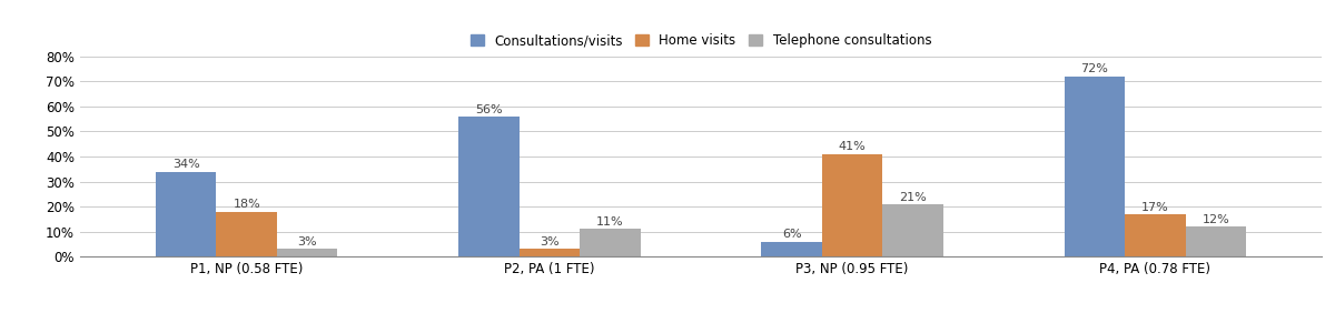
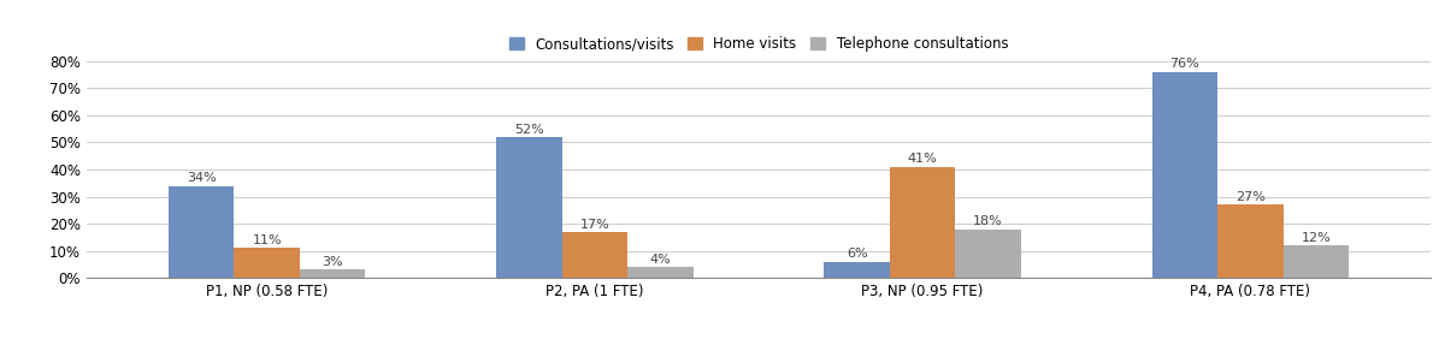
Home visits/P1, NP (0.58 FTE): 18% -> 11%
Consultations/visits/P2, PA (1 FTE): 56% -> 52%
Home visits/P2, PA (1 FTE): 3% -> 17%
Telephone consultations/P2, PA (1 FTE): 11% -> 4%
Telephone consultations/P3, NP (0.95 FTE): 21% -> 18%
Consultations/visits/P4, PA (0.78 FTE): 72% -> 76%
Home visits/P4, PA (0.78 FTE): 17% -> 27%
